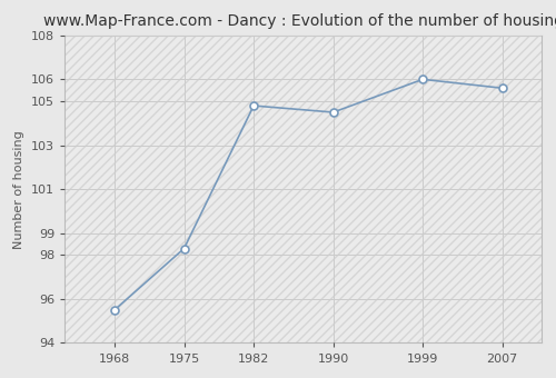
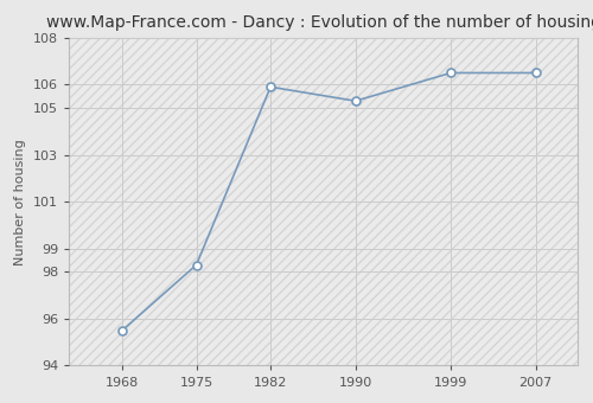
1982: 104.8 -> 105.9
1990: 104.5 -> 105.3
1999: 106.0 -> 106.5
2007: 105.6 -> 106.5
